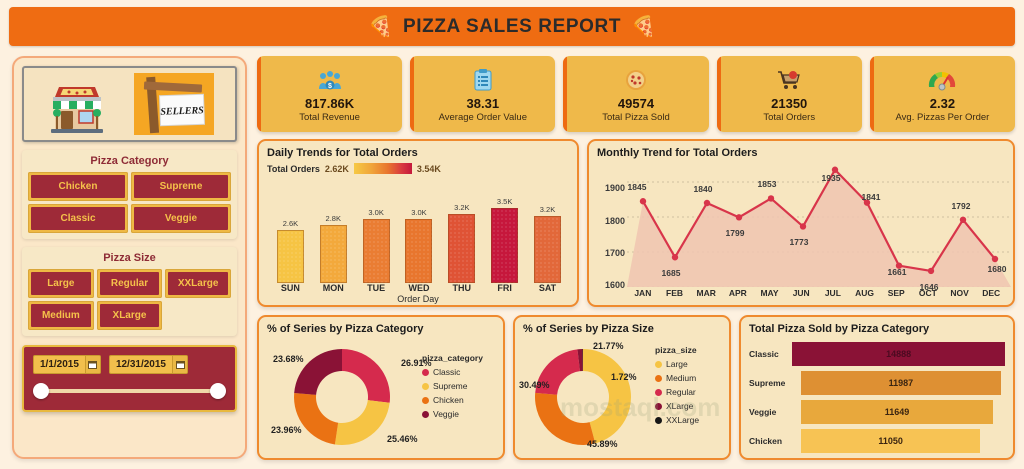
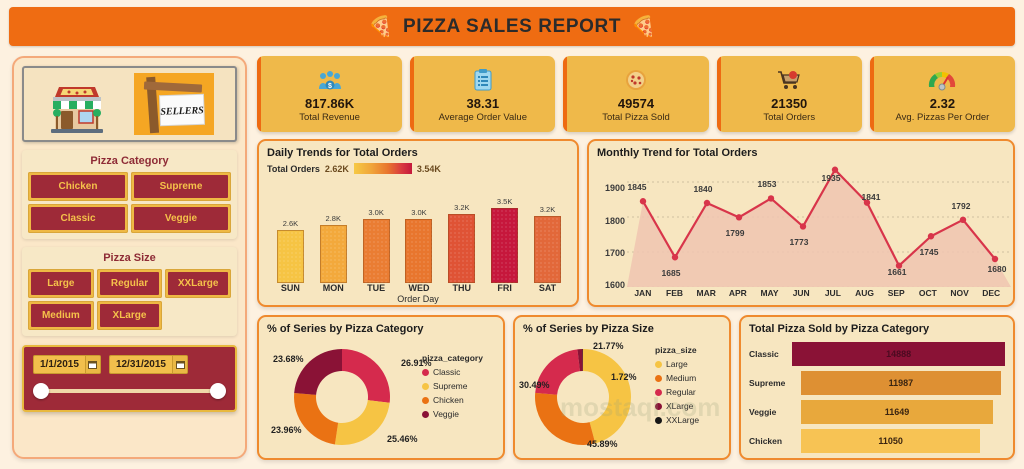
Monthly Trend for Total Orders/OCT: 1646 -> 1745
